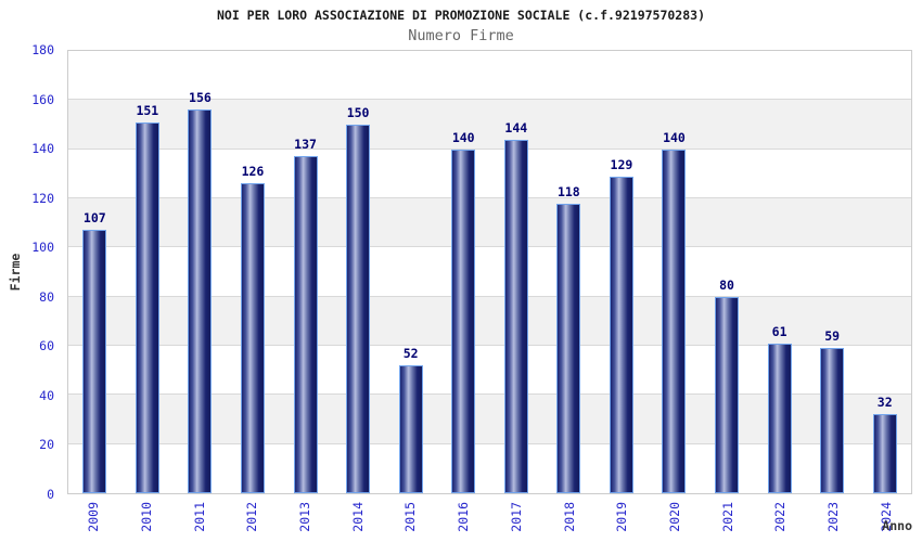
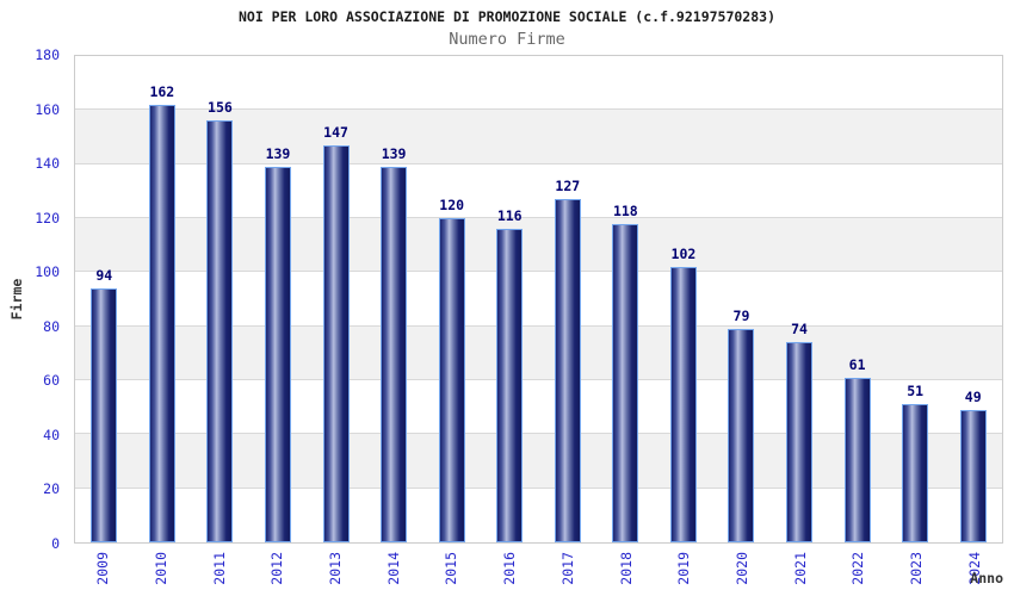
2009: 107 -> 94
2010: 151 -> 162
2012: 126 -> 139
2013: 137 -> 147
2014: 150 -> 139
2015: 52 -> 120
2016: 140 -> 116
2017: 144 -> 127
2019: 129 -> 102
2020: 140 -> 79
2021: 80 -> 74
2023: 59 -> 51
2024: 32 -> 49
